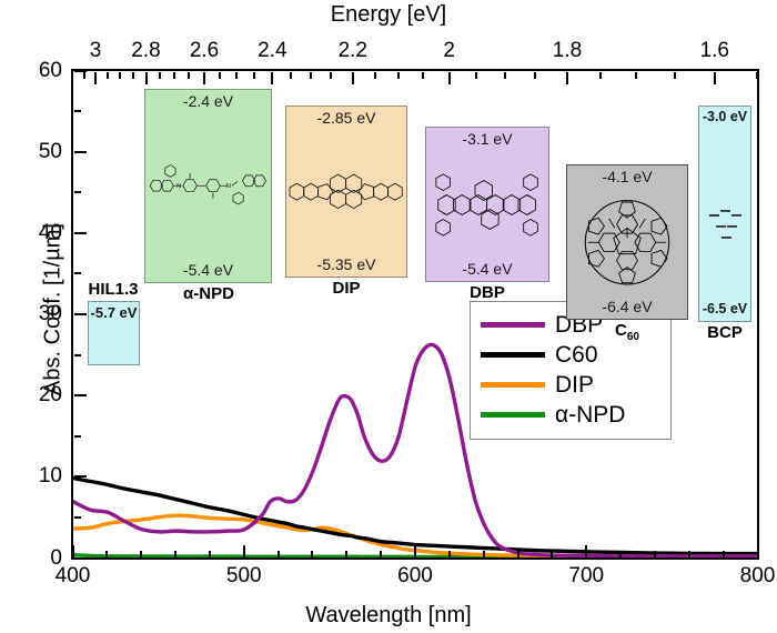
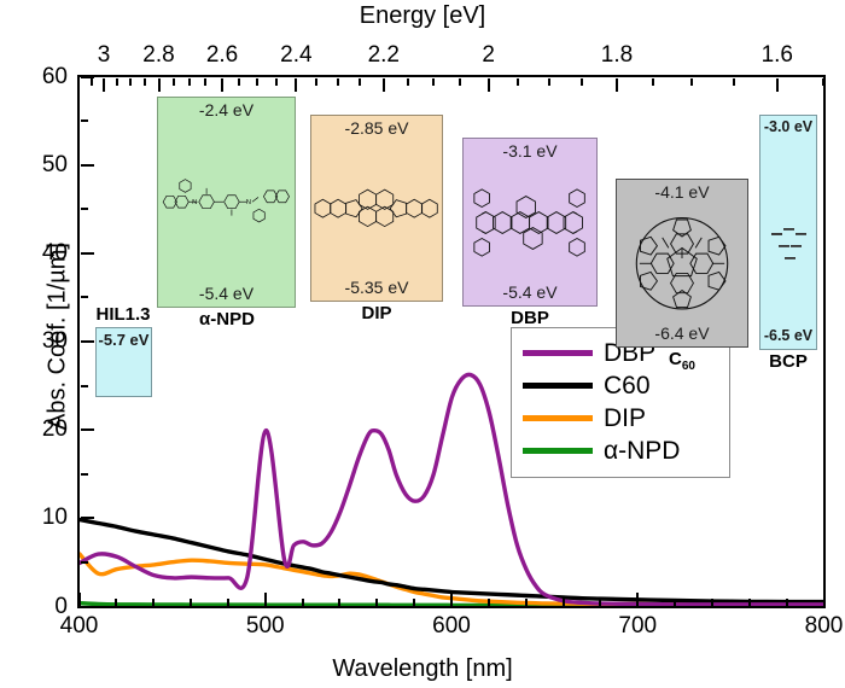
DBP/400: 7 -> 5
DIP/400: 4 -> 6
DBP/500: 4 -> 20
